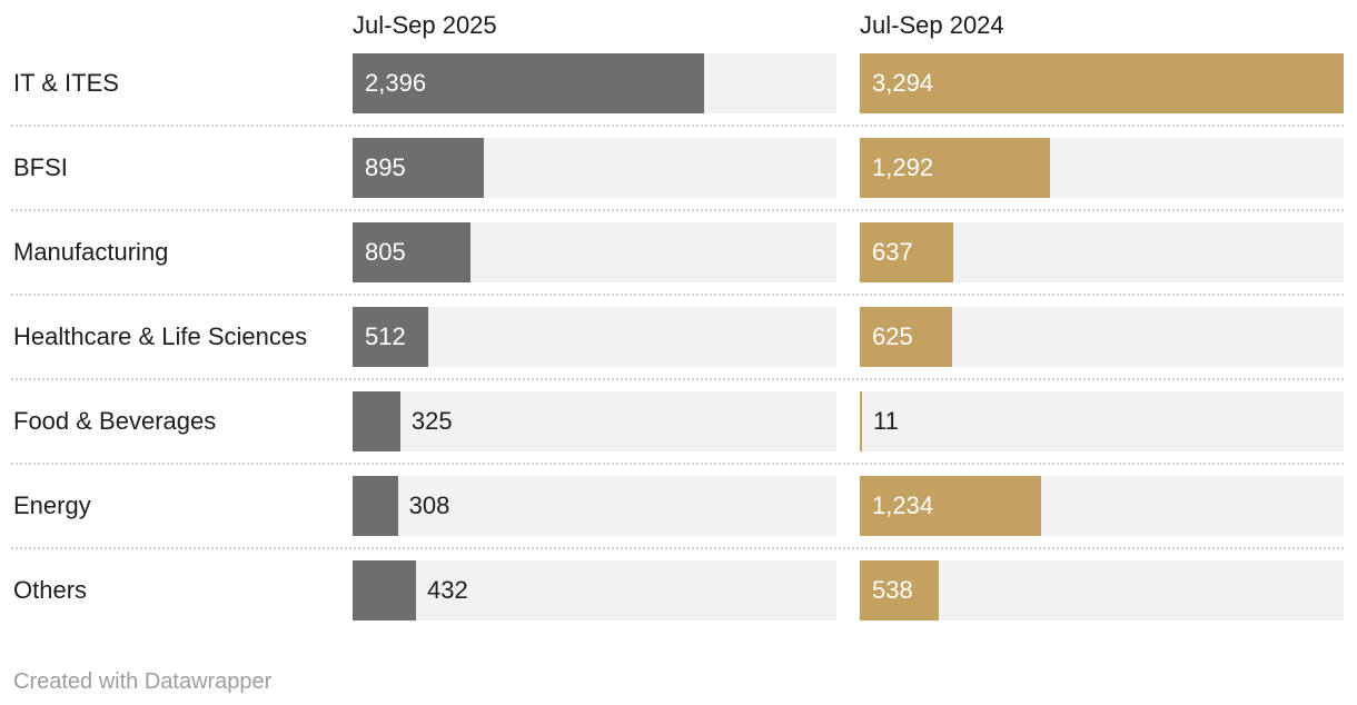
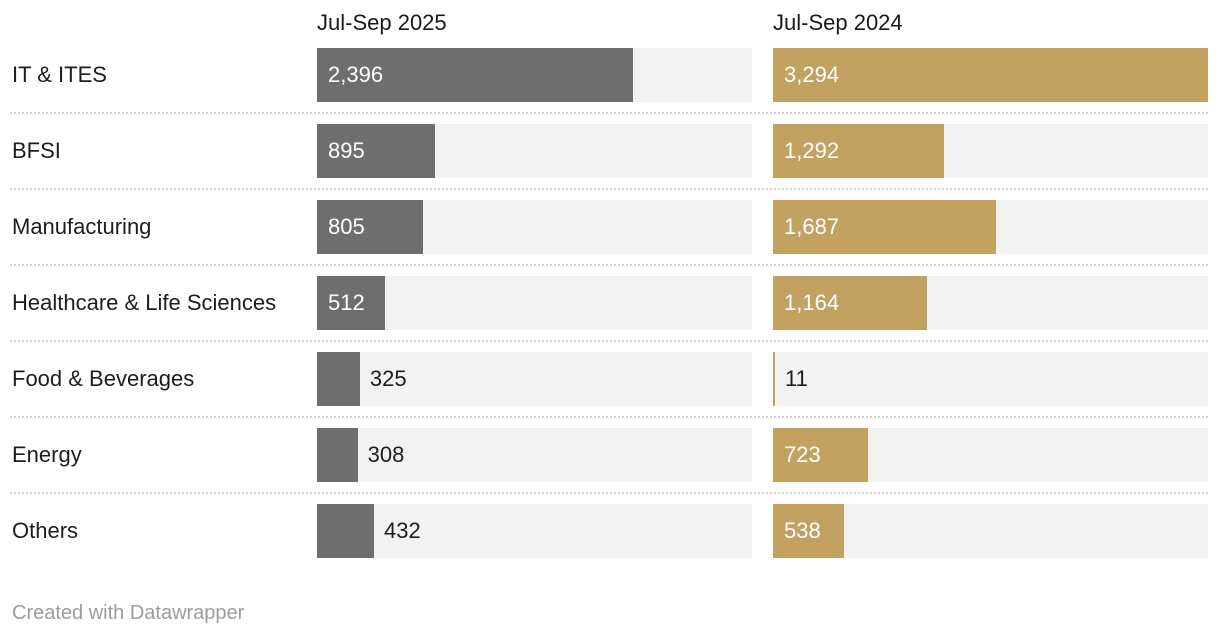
Jul-Sep 2024/Manufacturing: 637 -> 1,687
Jul-Sep 2024/Healthcare & Life Sciences: 625 -> 1,164
Jul-Sep 2024/Energy: 1,234 -> 723
